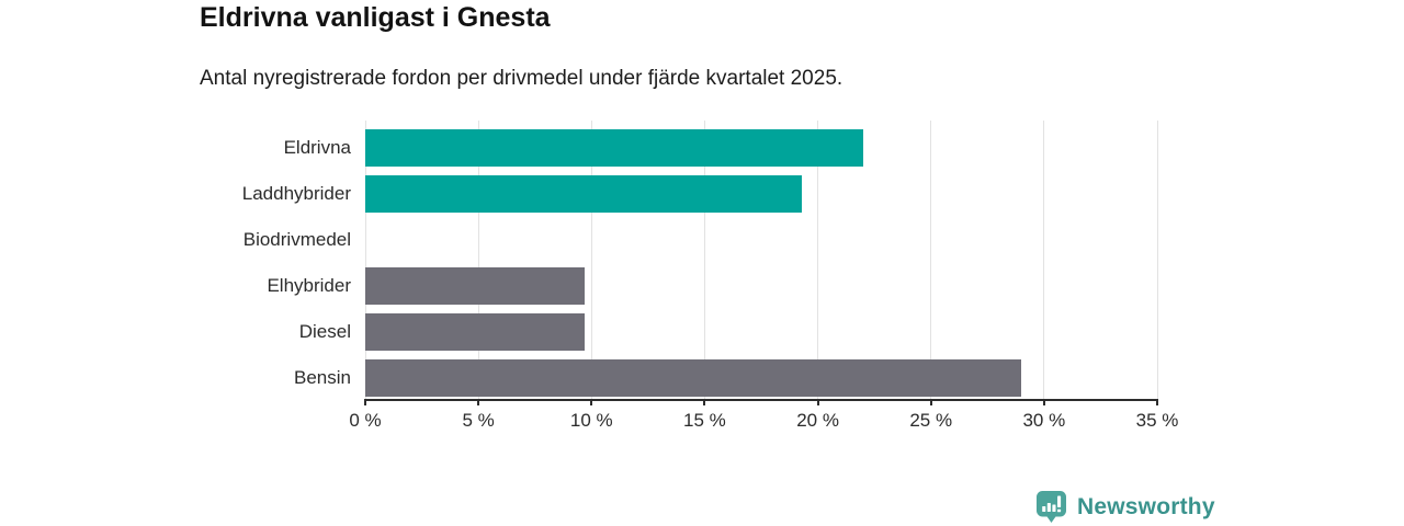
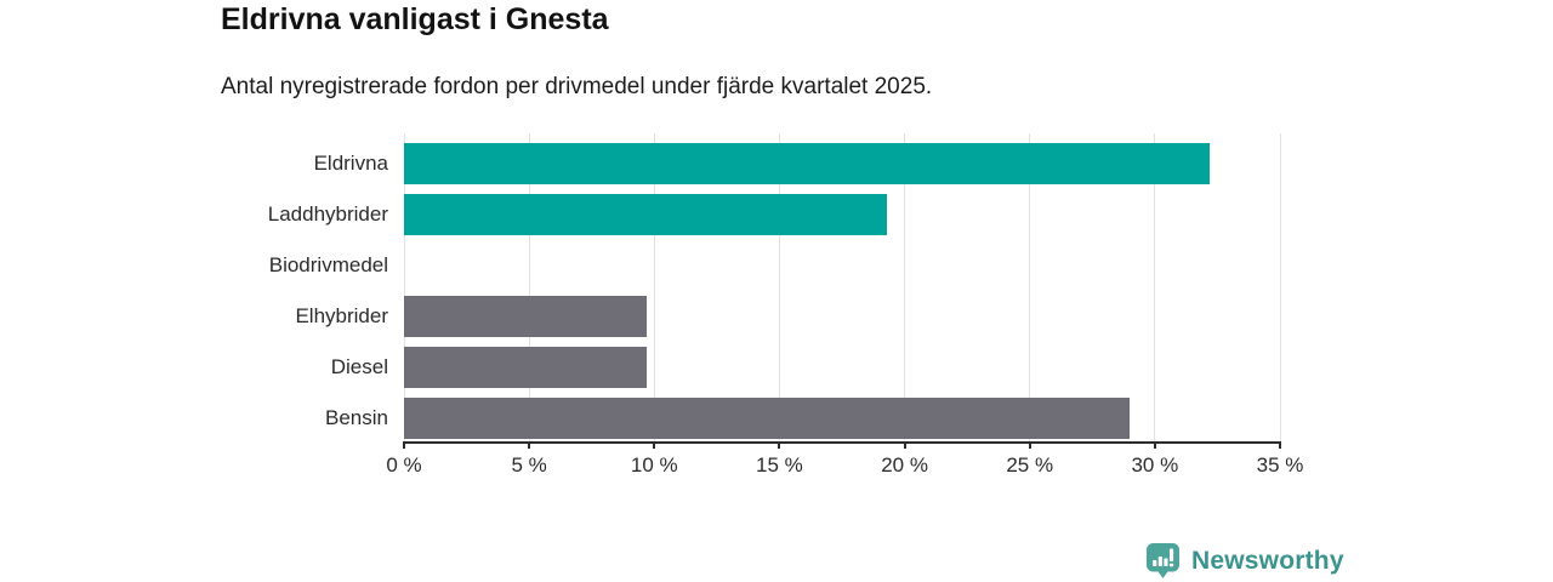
Eldrivna: 22.0% -> 32.2%
